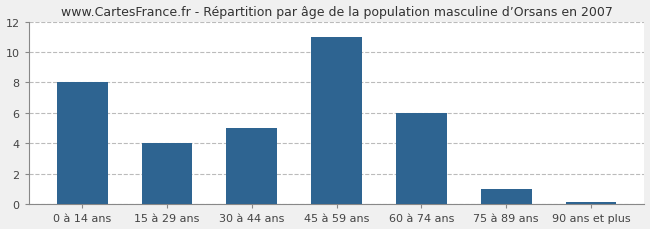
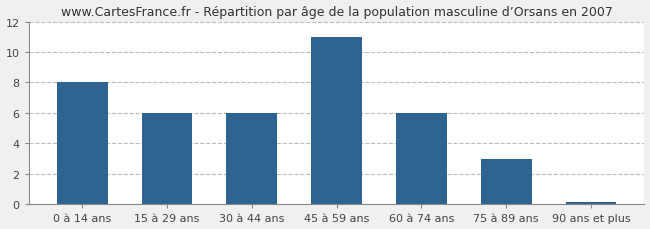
15 à 29 ans: 4.0 -> 6.0
30 à 44 ans: 5.0 -> 6.0
75 à 89 ans: 1.0 -> 3.0
